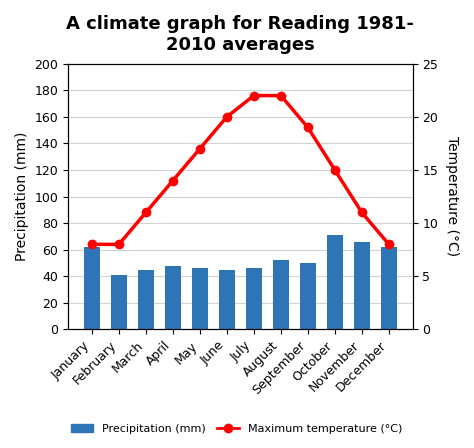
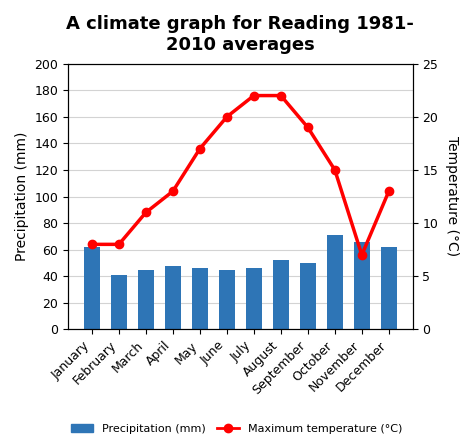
Maximum temperature (°C)/April: 14 -> 13
Maximum temperature (°C)/November: 11 -> 7
Maximum temperature (°C)/December: 8 -> 13
